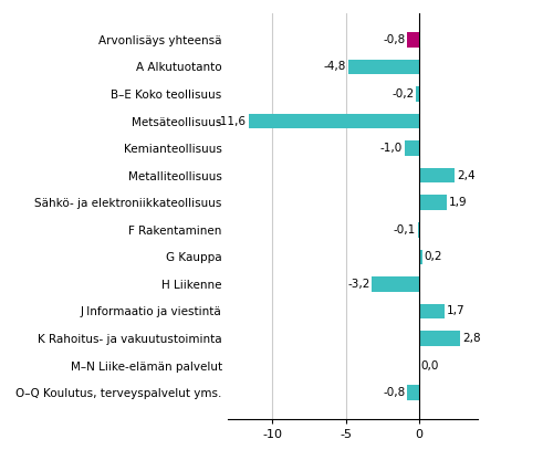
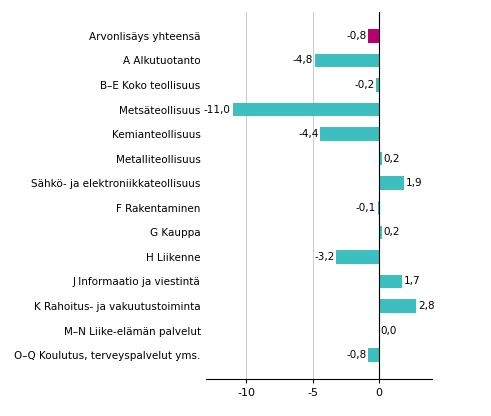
Metsäteollisuus: -11.6 -> -11.0
Kemianteollisuus: -1,0 -> -4,4
Metalliteollisuus: 2,4 -> 0,2
